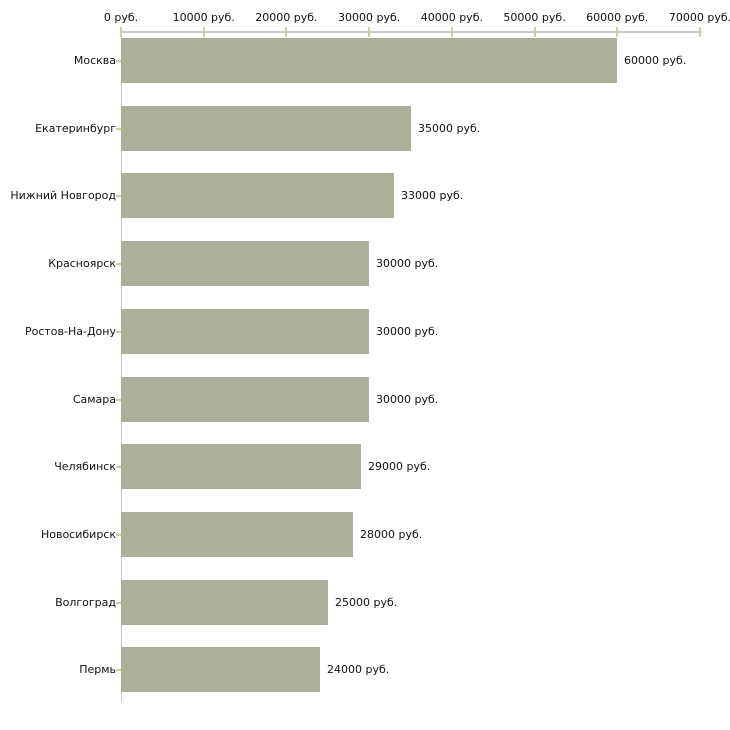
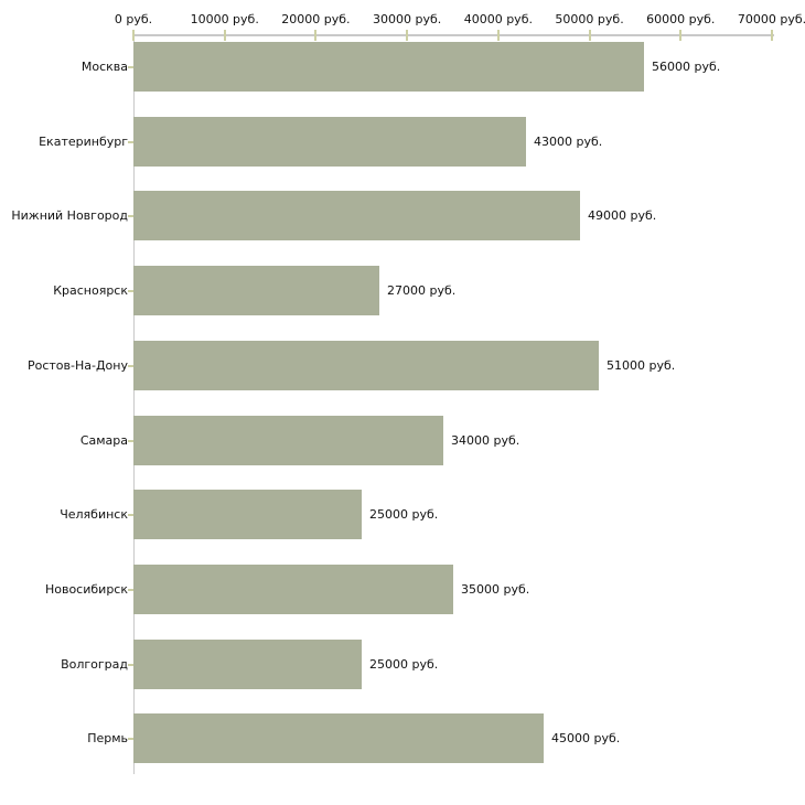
Москва: 60000 -> 56000
Екатеринбург: 35000 -> 43000
Нижний Новгород: 33000 -> 49000
Красноярск: 30000 -> 27000
Ростов-На-Дону: 30000 -> 51000
Самара: 30000 -> 34000
Челябинск: 29000 -> 25000
Новосибирск: 28000 -> 35000
Пермь: 24000 -> 45000
